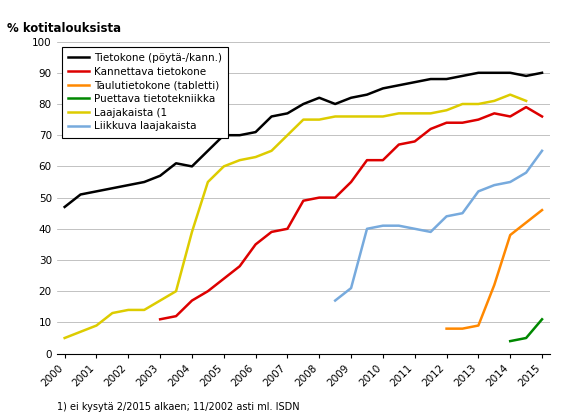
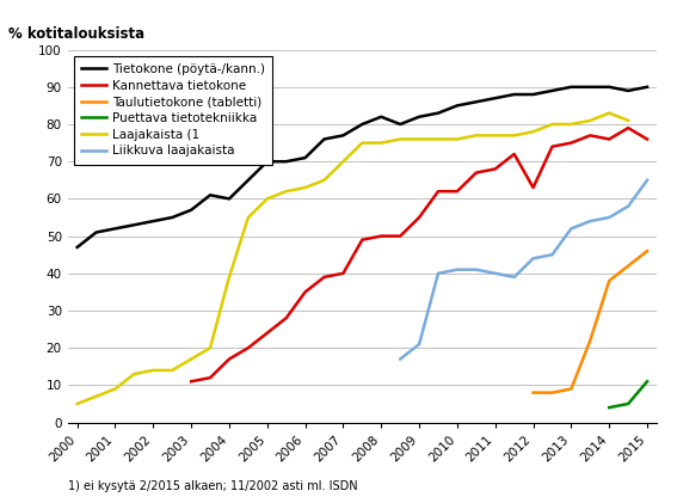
Kannettava tietokone/2012: 74 -> 63
